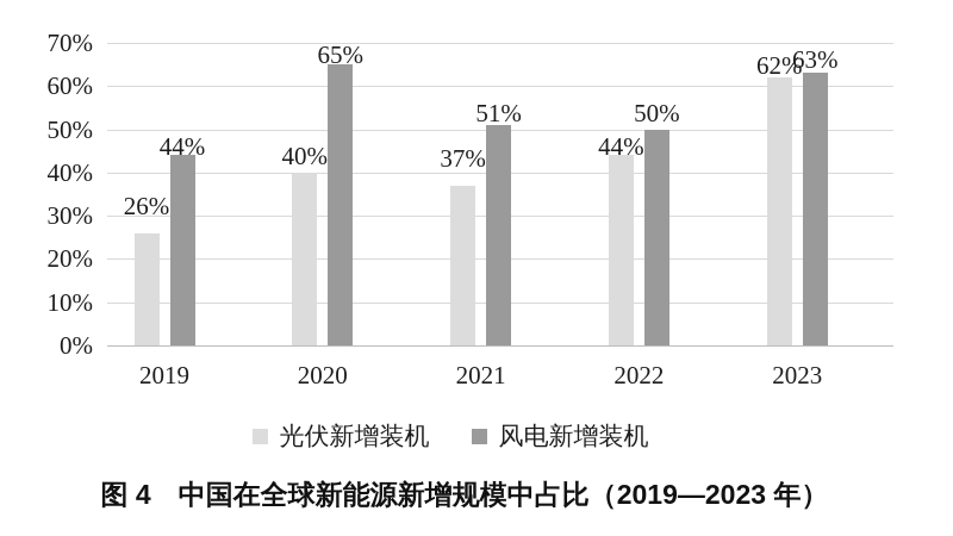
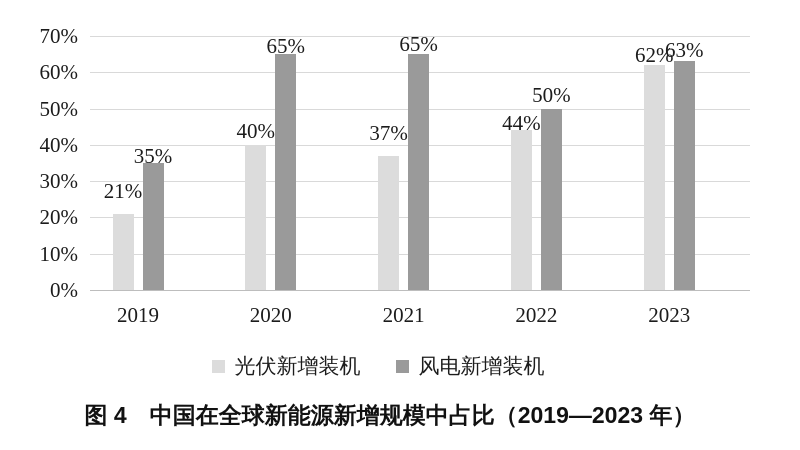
光伏新增装机/2019: 26% -> 21%
风电新增装机/2019: 44% -> 35%
风电新增装机/2021: 51% -> 65%
